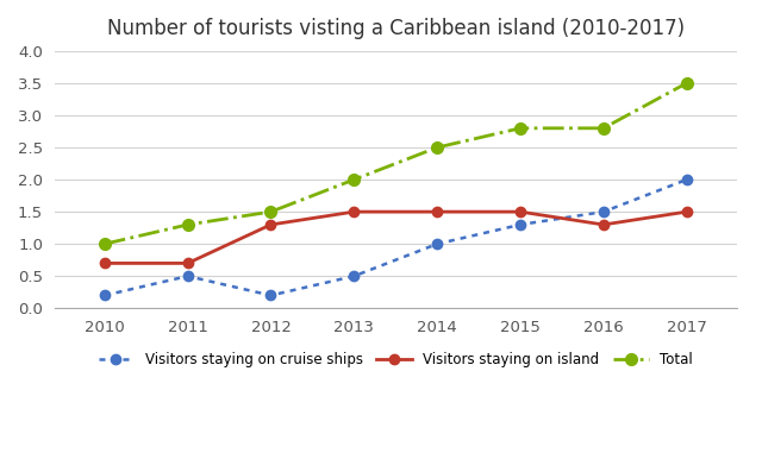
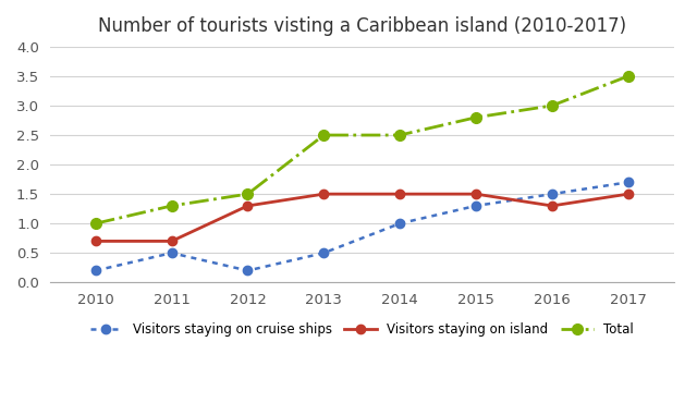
Total/2013: 2.0 -> 2.5
Total/2016: 2.8 -> 3.0
Visitors staying on cruise ships/2017: 2.0 -> 1.7
